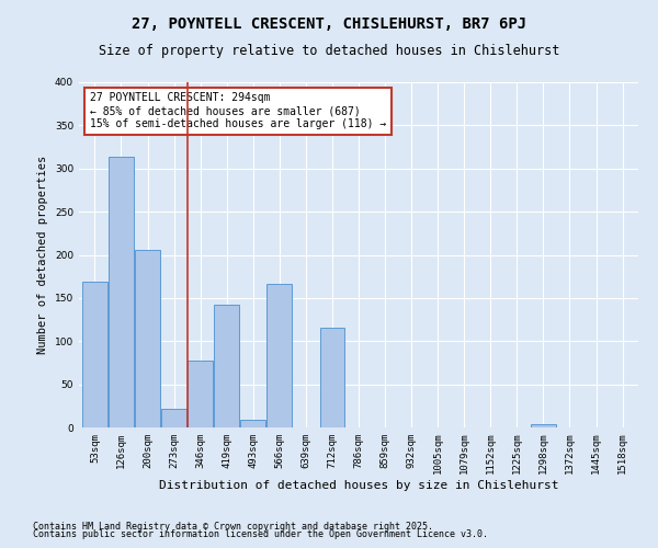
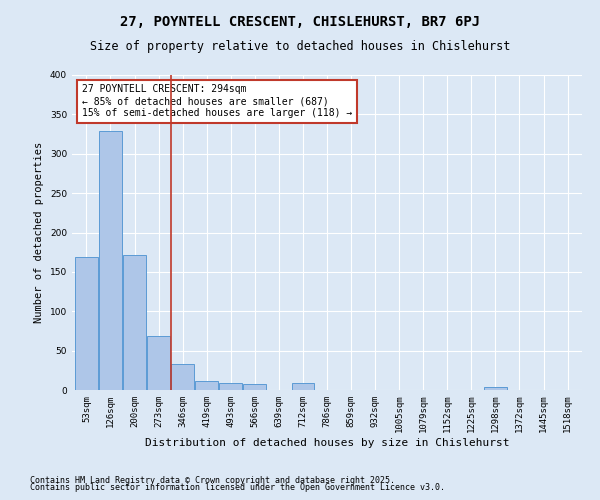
126sqm: 314 -> 329
200sqm: 206 -> 172
273sqm: 22 -> 68
346sqm: 78 -> 33
419sqm: 142 -> 11
566sqm: 166 -> 8
712sqm: 116 -> 9
